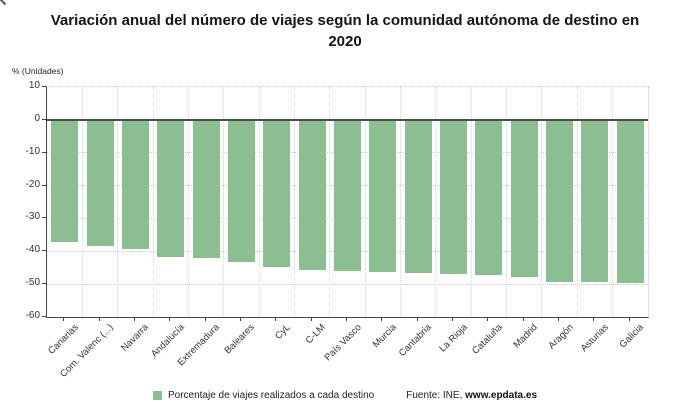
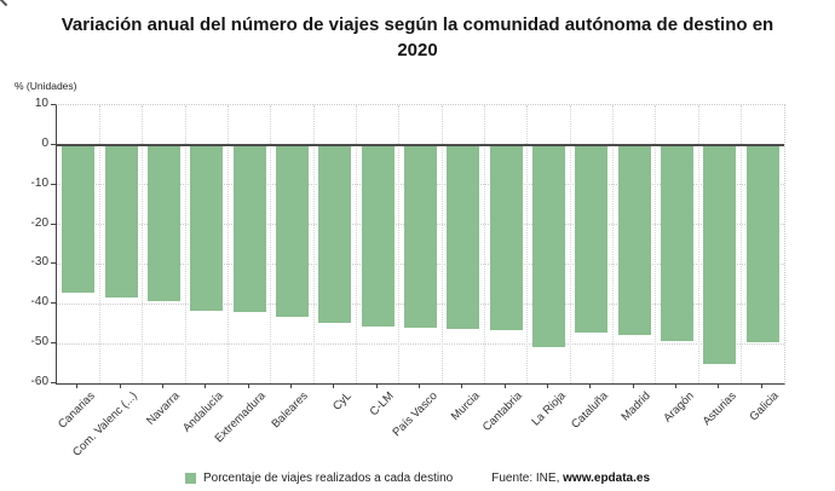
La Rioja: -47 -> -51
Asturias: -49 -> -55
